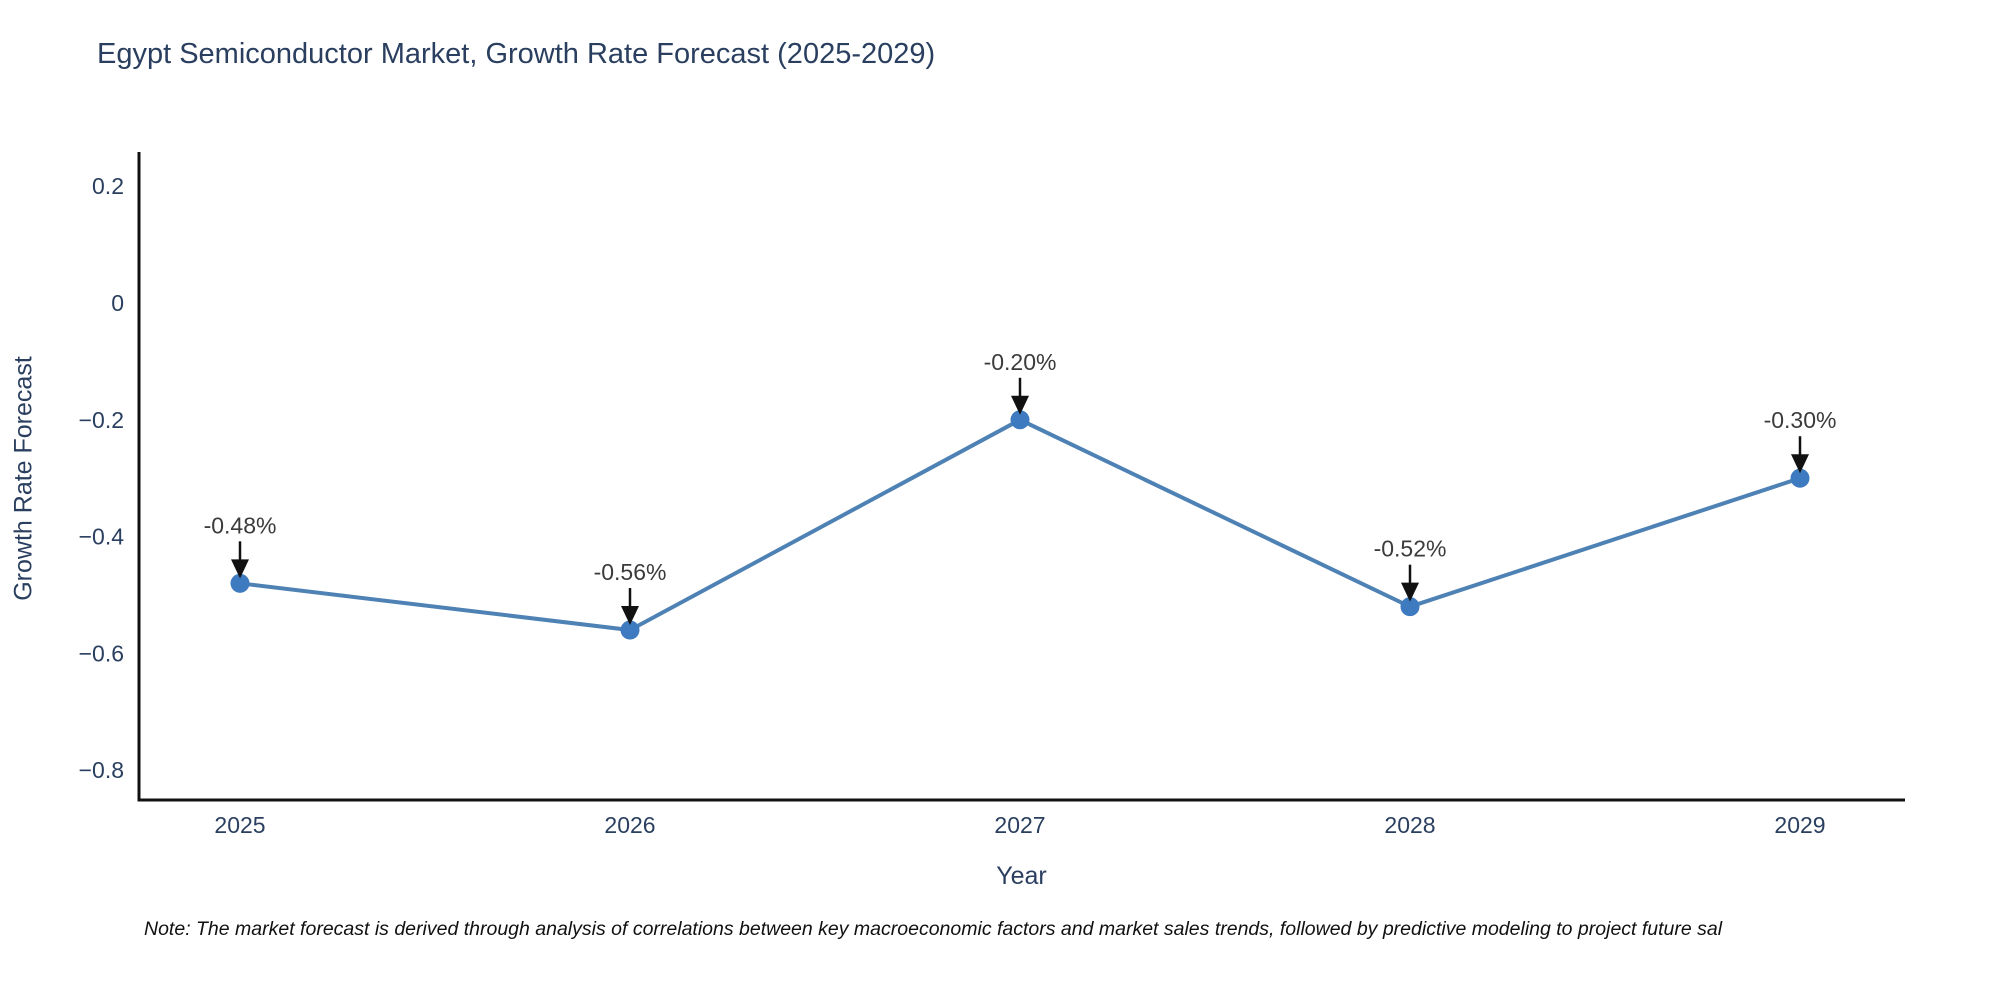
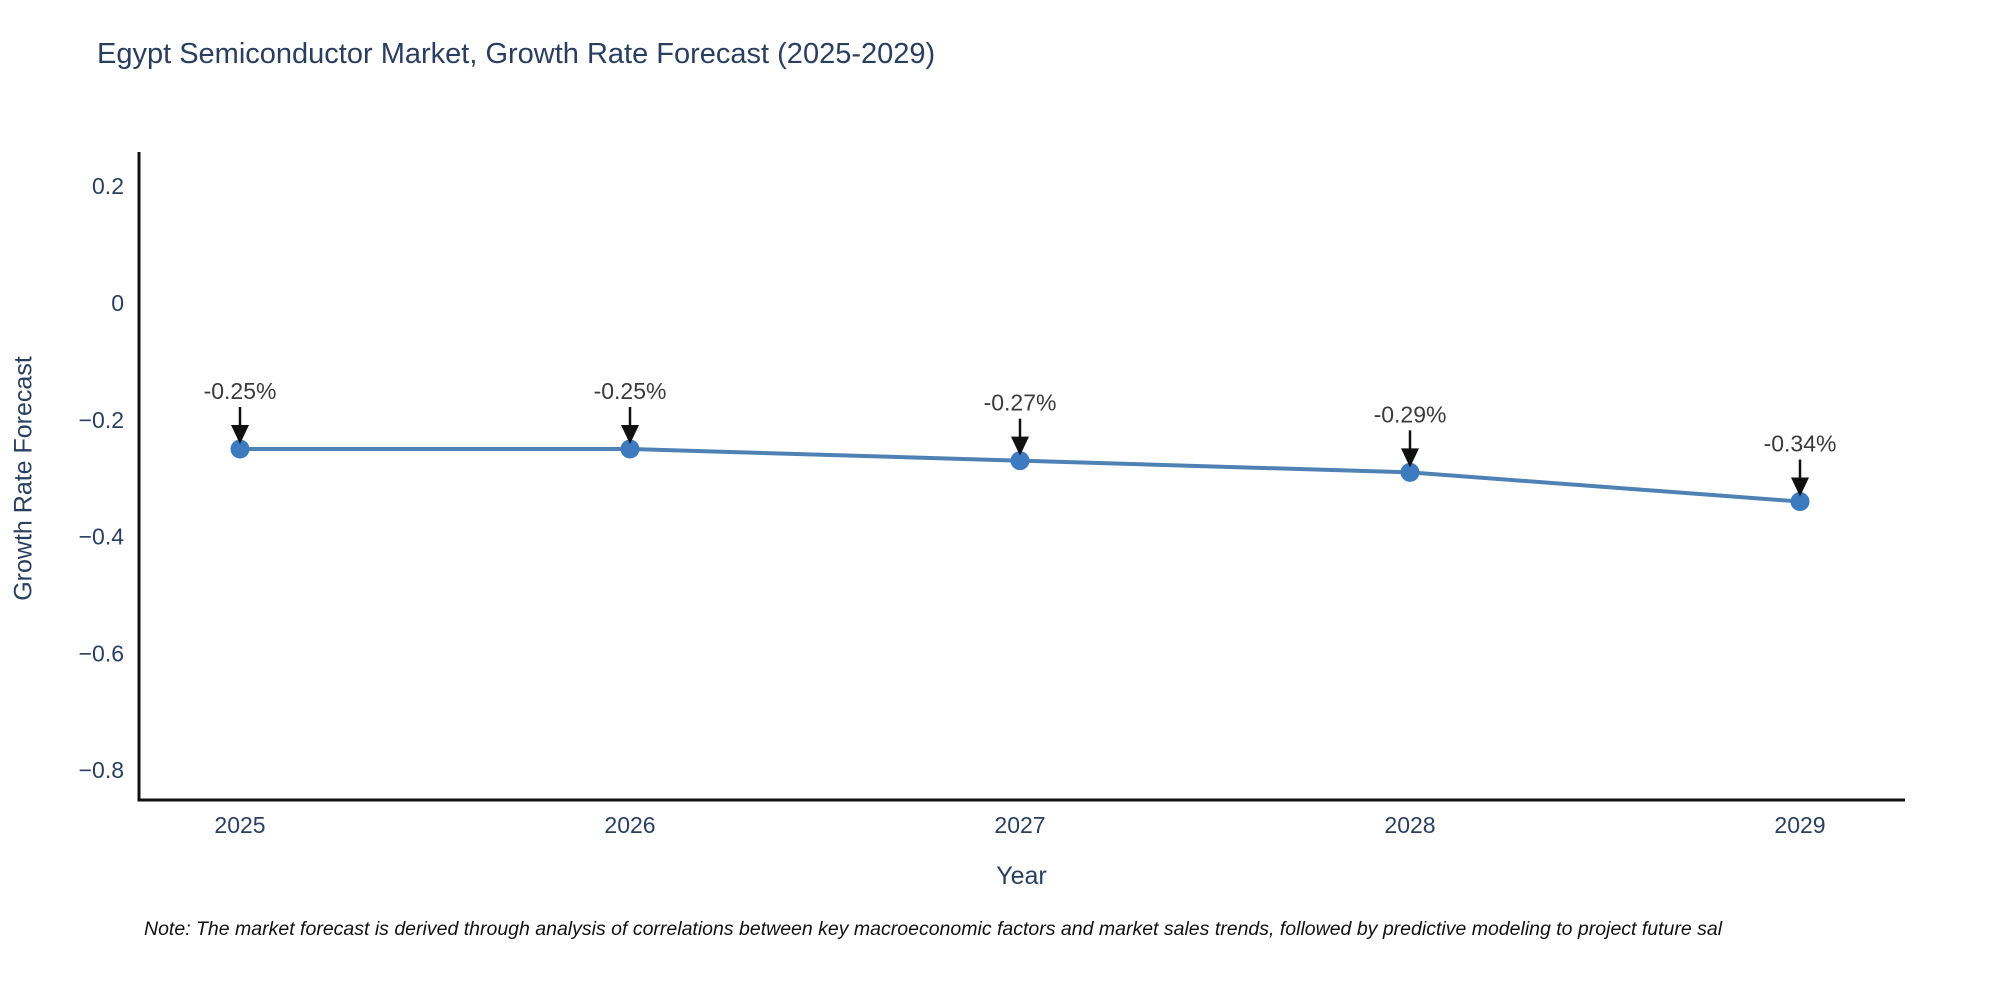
2025: -0.48% -> -0.25%
2026: -0.56% -> -0.25%
2027: -0.20% -> -0.27%
2028: -0.52% -> -0.29%
2029: -0.30% -> -0.34%
